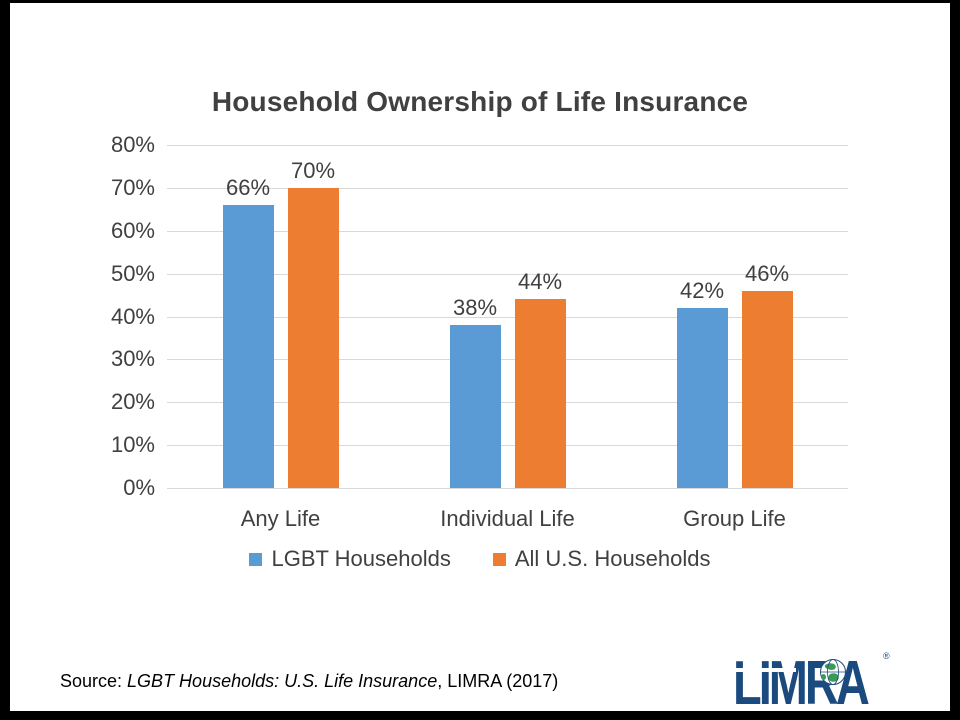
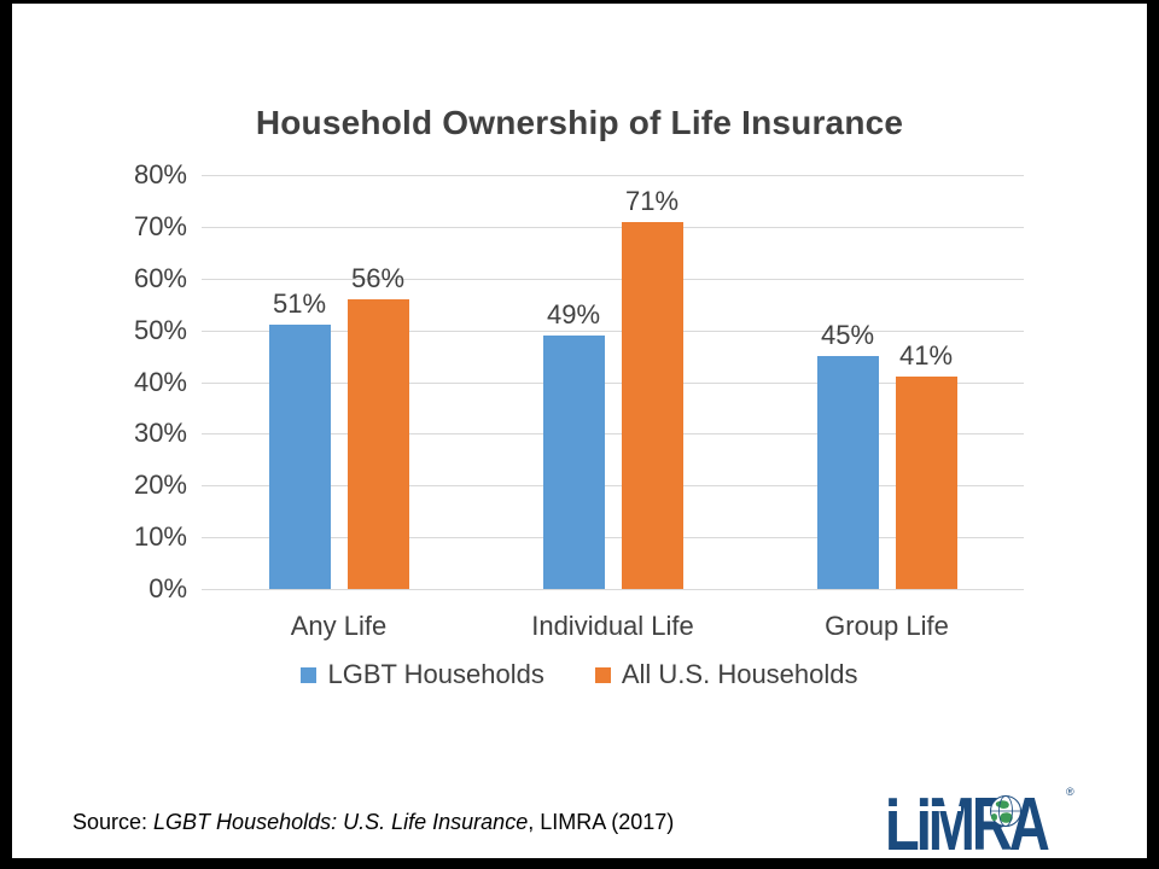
LGBT Households/Any Life: 66% -> 51%
All U.S. Households/Any Life: 70% -> 56%
LGBT Households/Individual Life: 38% -> 49%
All U.S. Households/Individual Life: 44% -> 71%
LGBT Households/Group Life: 42% -> 45%
All U.S. Households/Group Life: 46% -> 41%
